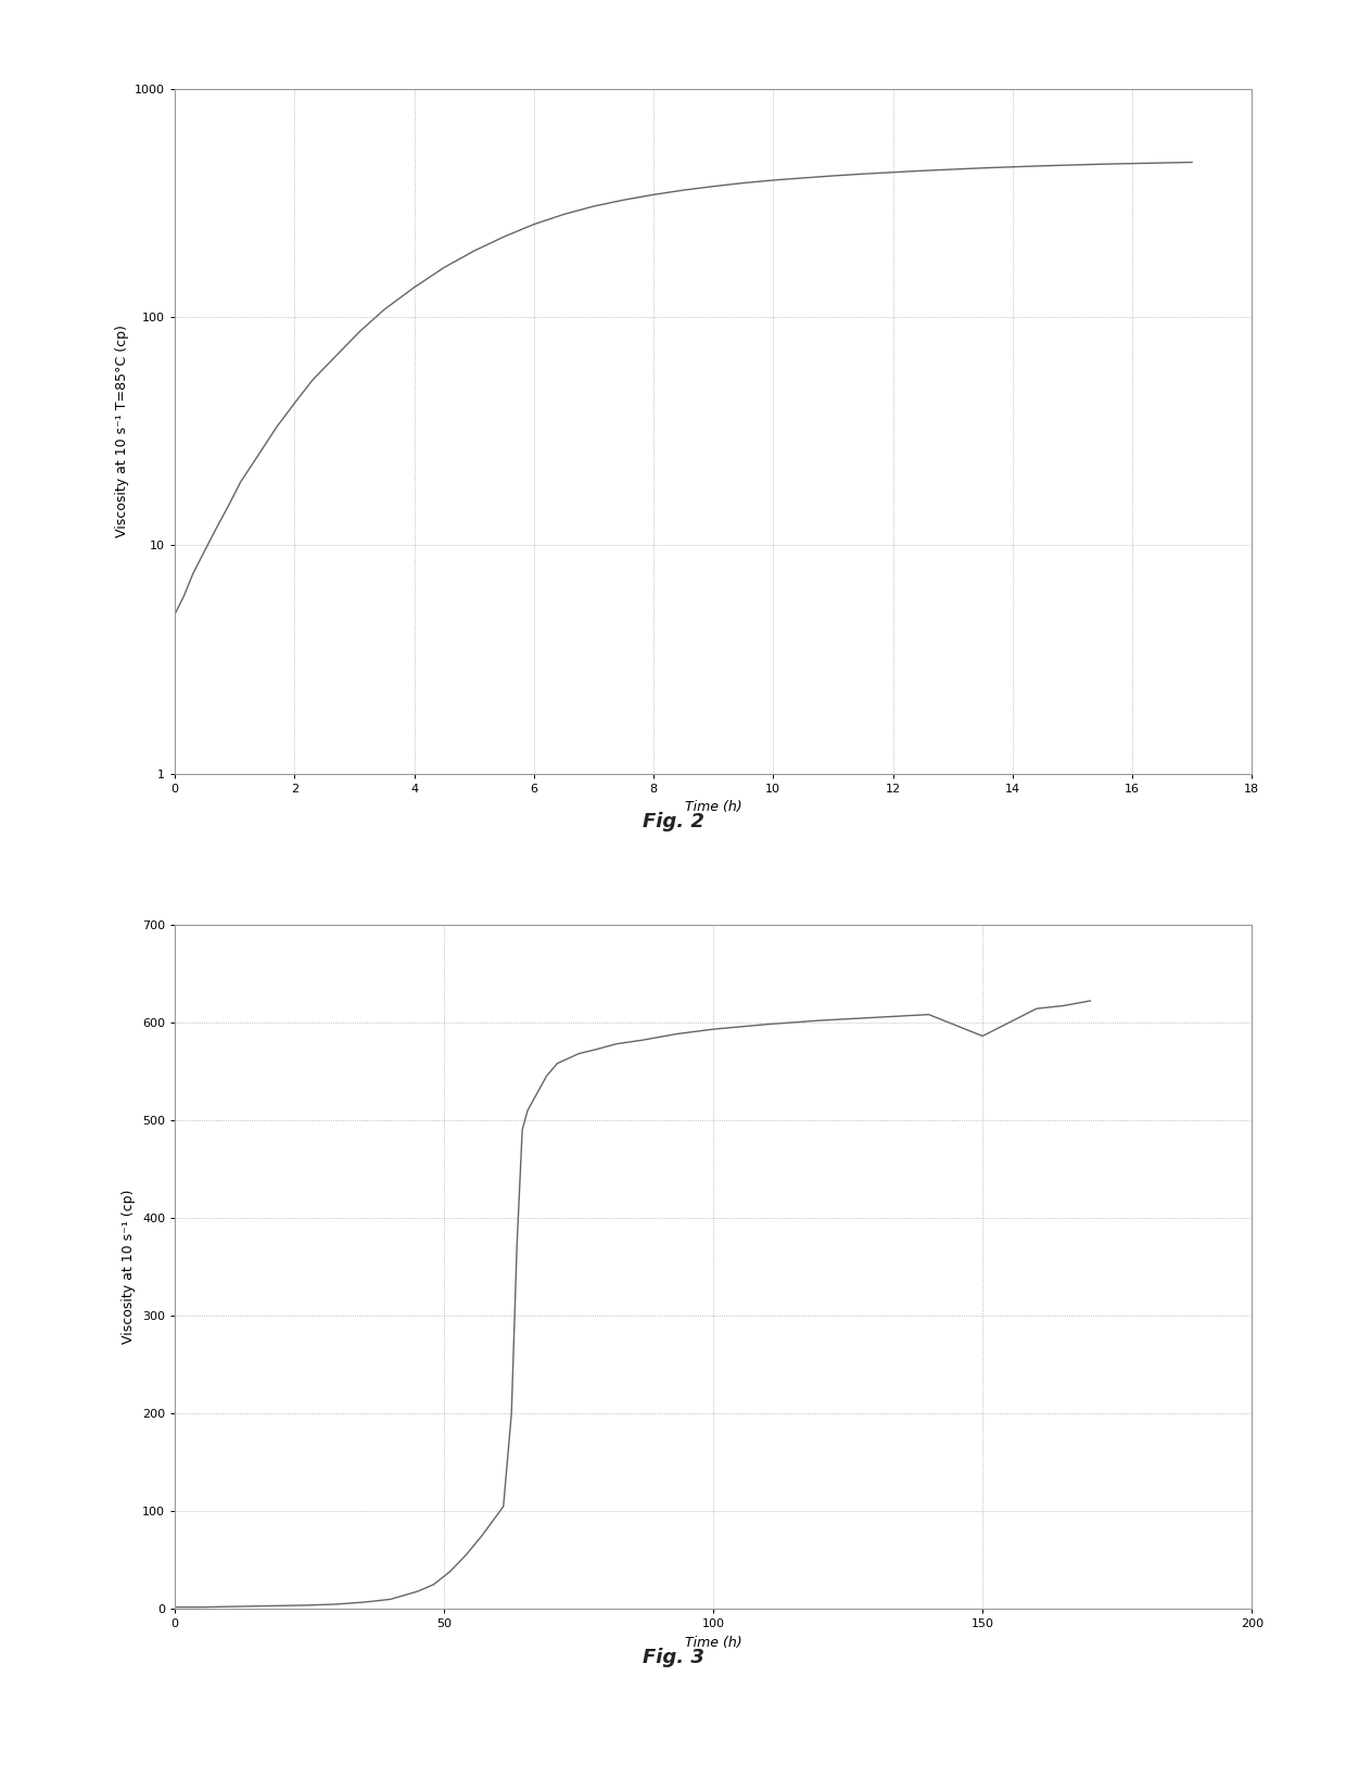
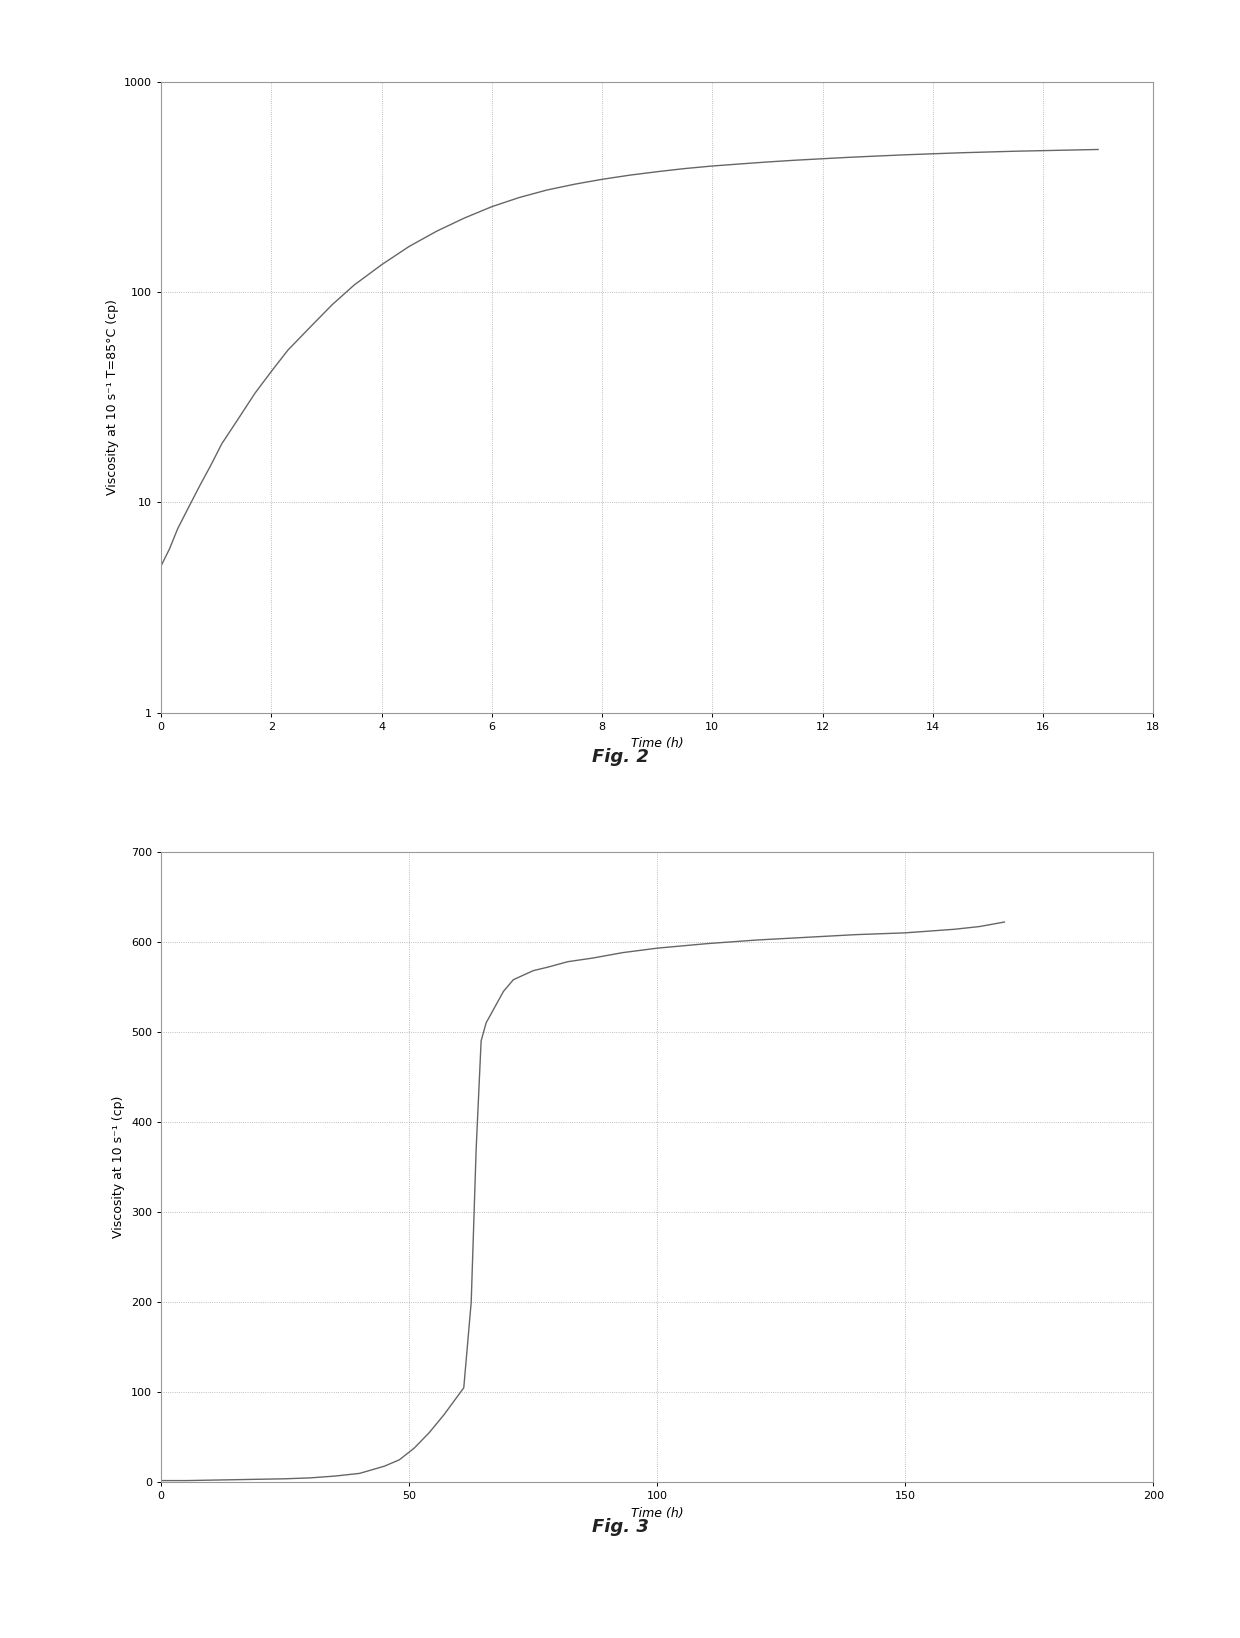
150: 586 -> 610
